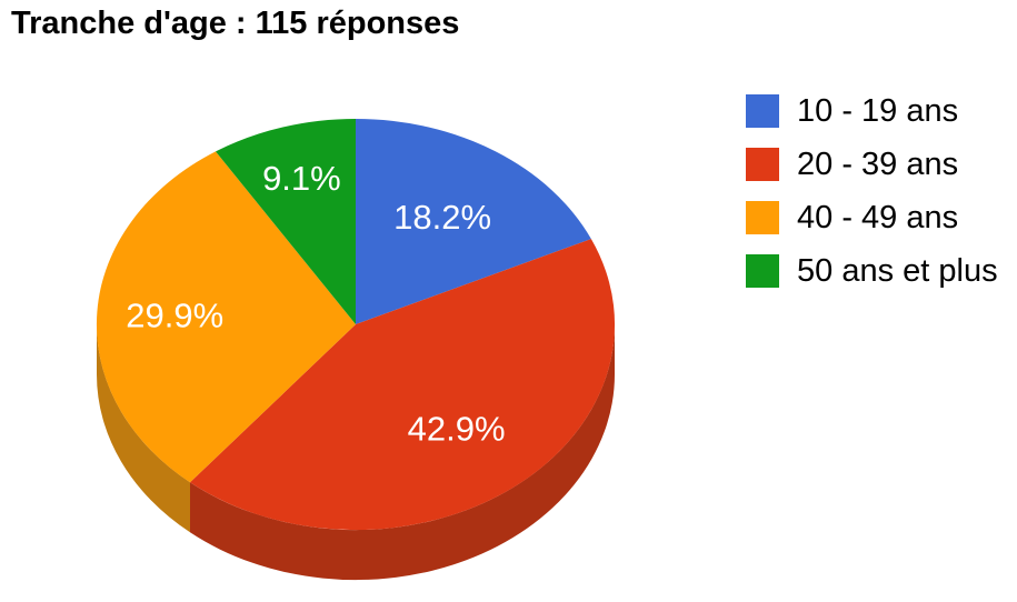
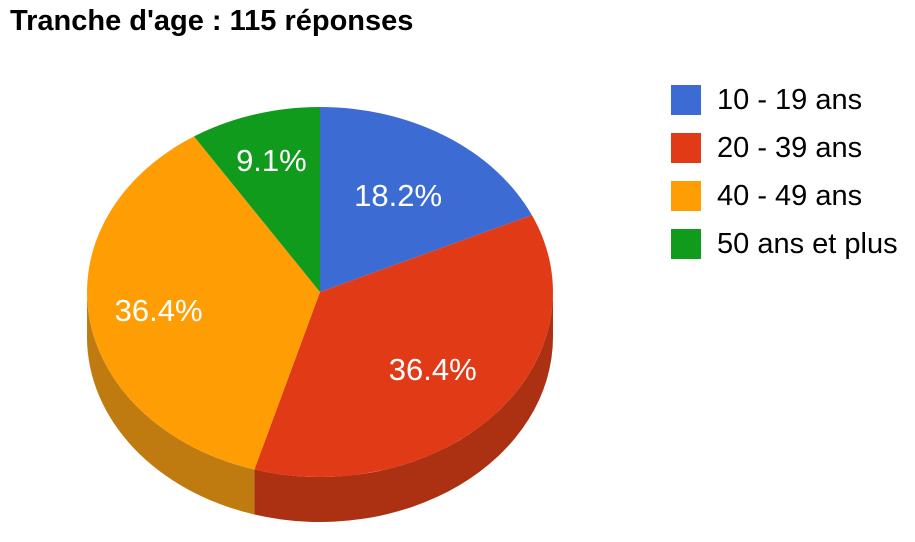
20 - 39 ans: 42.9% -> 36.4%
40 - 49 ans: 29.9% -> 36.4%
